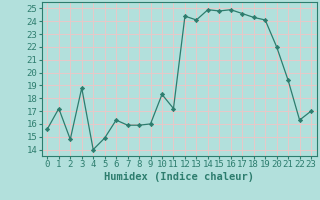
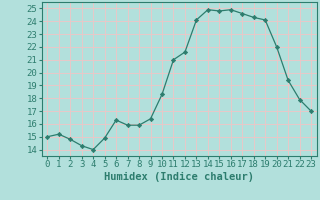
0: 15.6 -> 15.0
1: 17.2 -> 15.2
3: 18.8 -> 14.3
9: 16.0 -> 16.4
11: 17.2 -> 21.0
12: 24.4 -> 21.6
22: 16.3 -> 17.9
